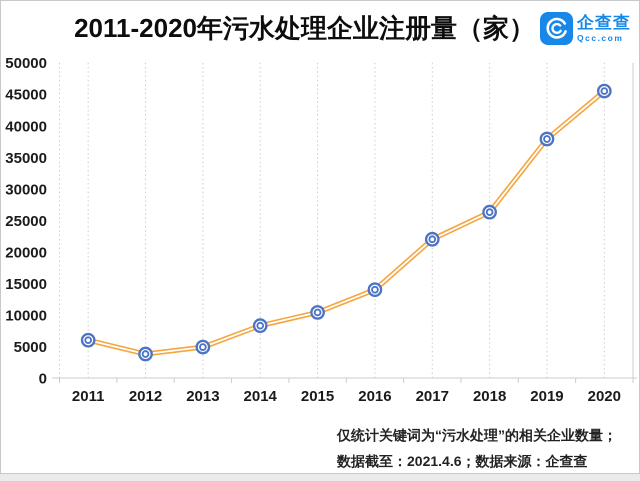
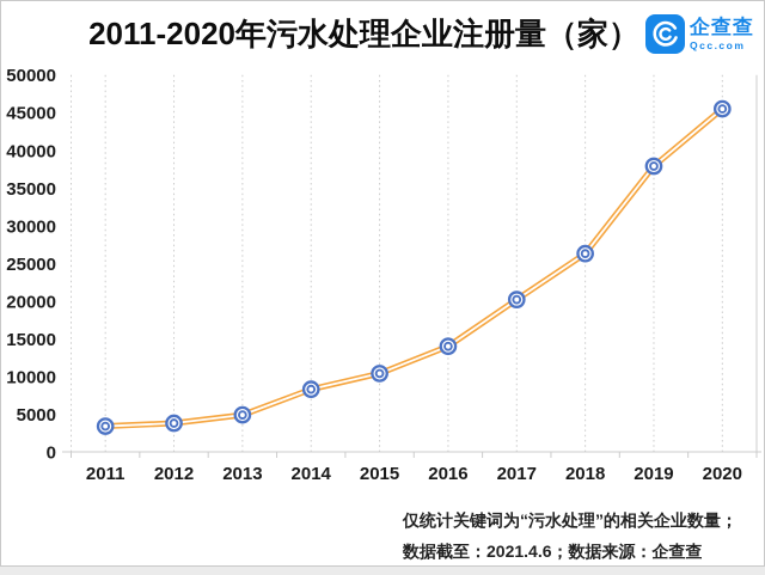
2011: 6000 -> 3000
2017: 22000 -> 20000
